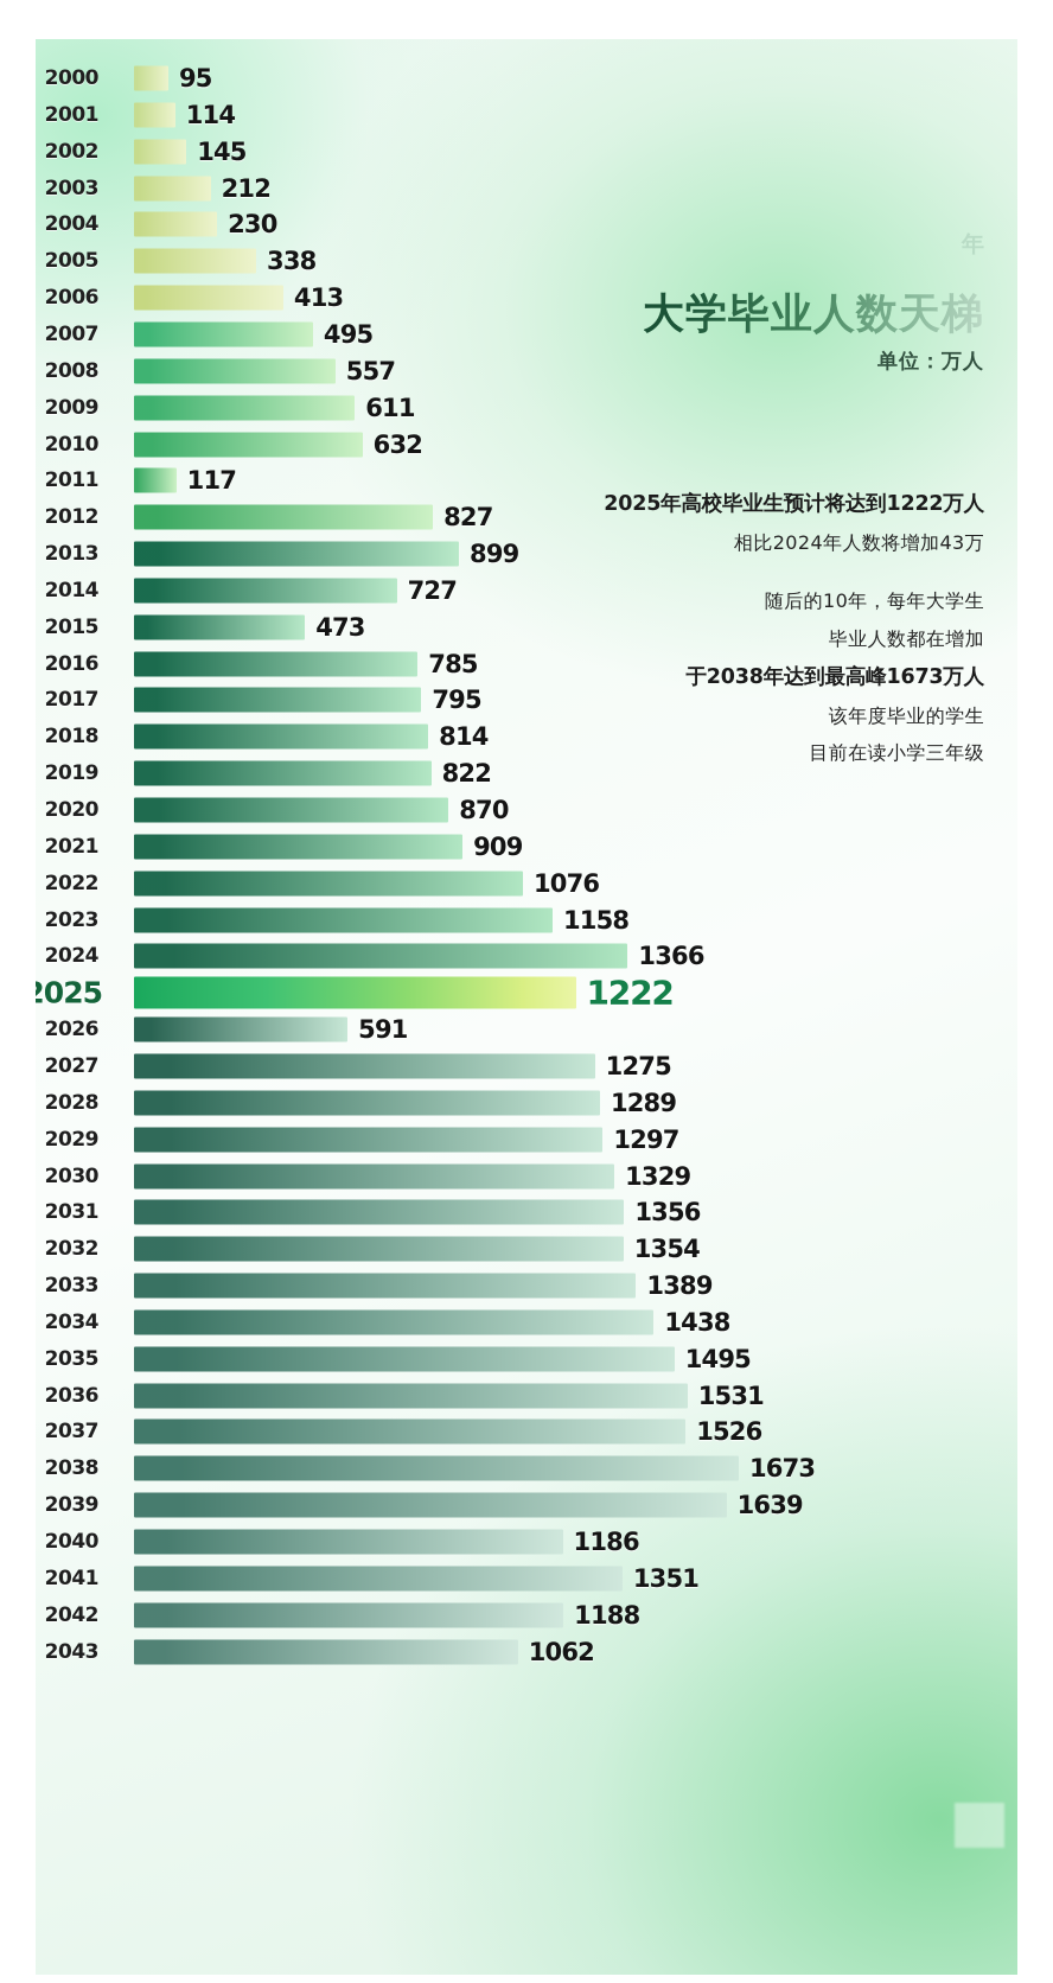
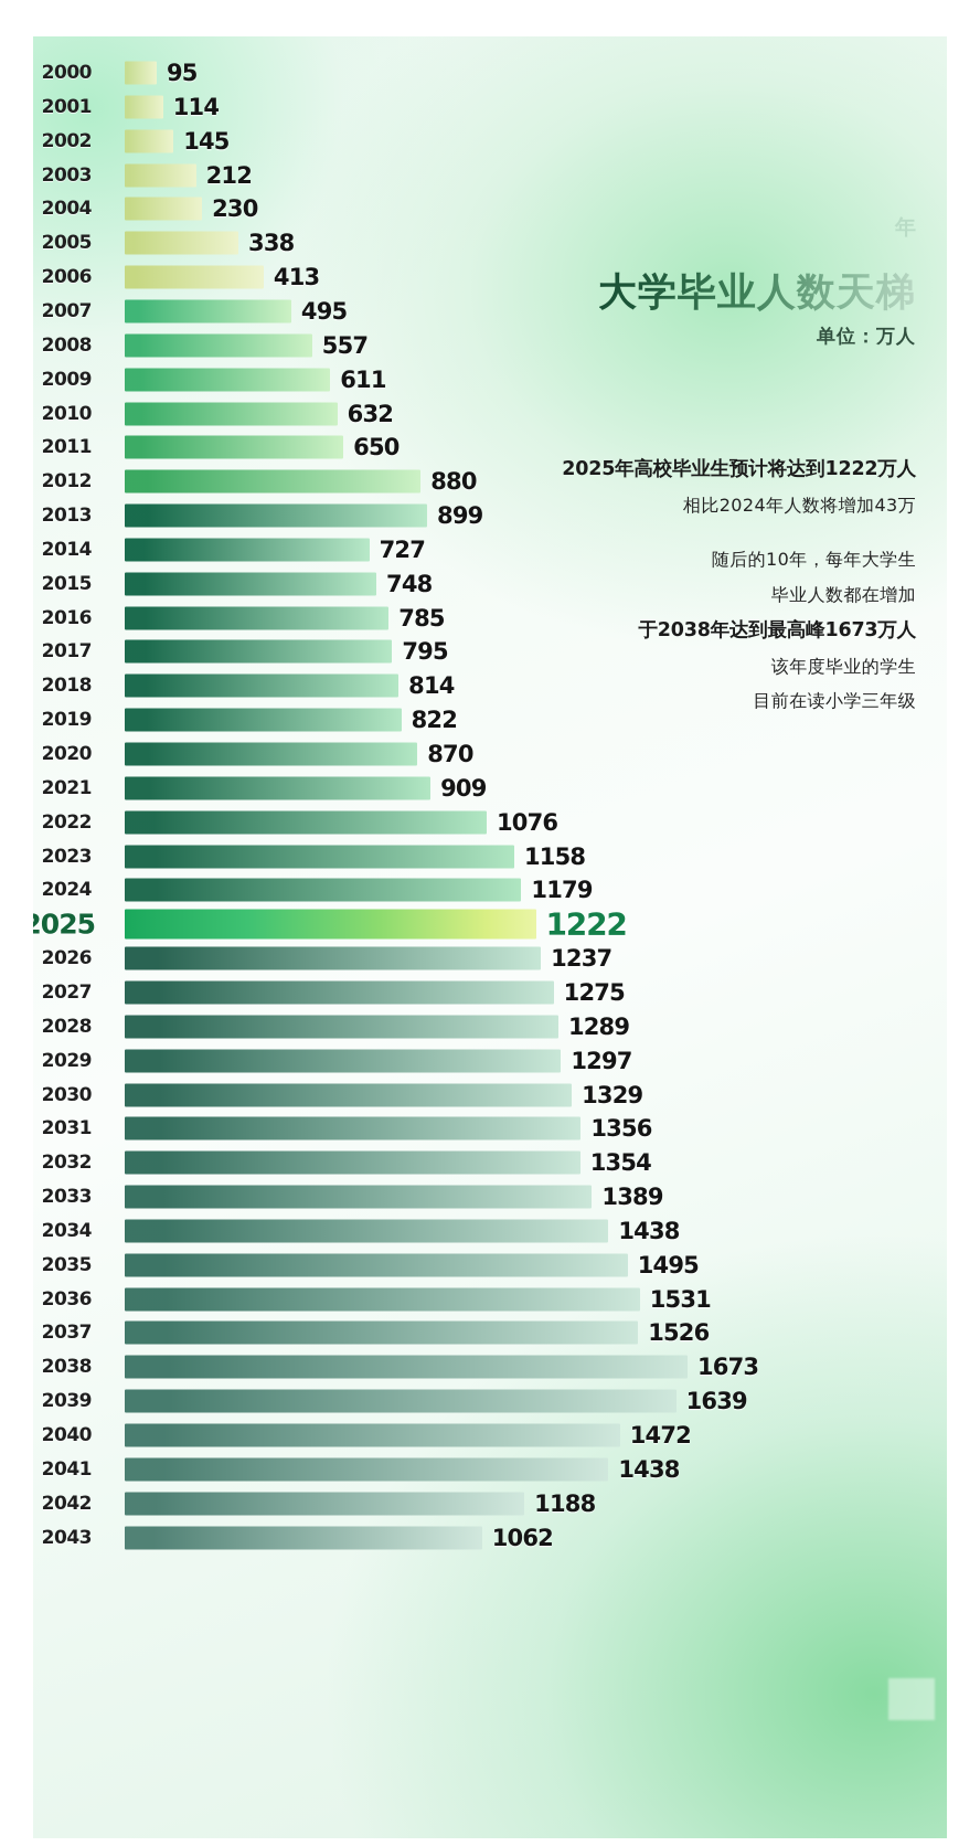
2011: 117 -> 650
2012: 827 -> 880
2015: 473 -> 748
2024: 1366 -> 1179
2026: 591 -> 1237
2040: 1186 -> 1472
2041: 1351 -> 1438
